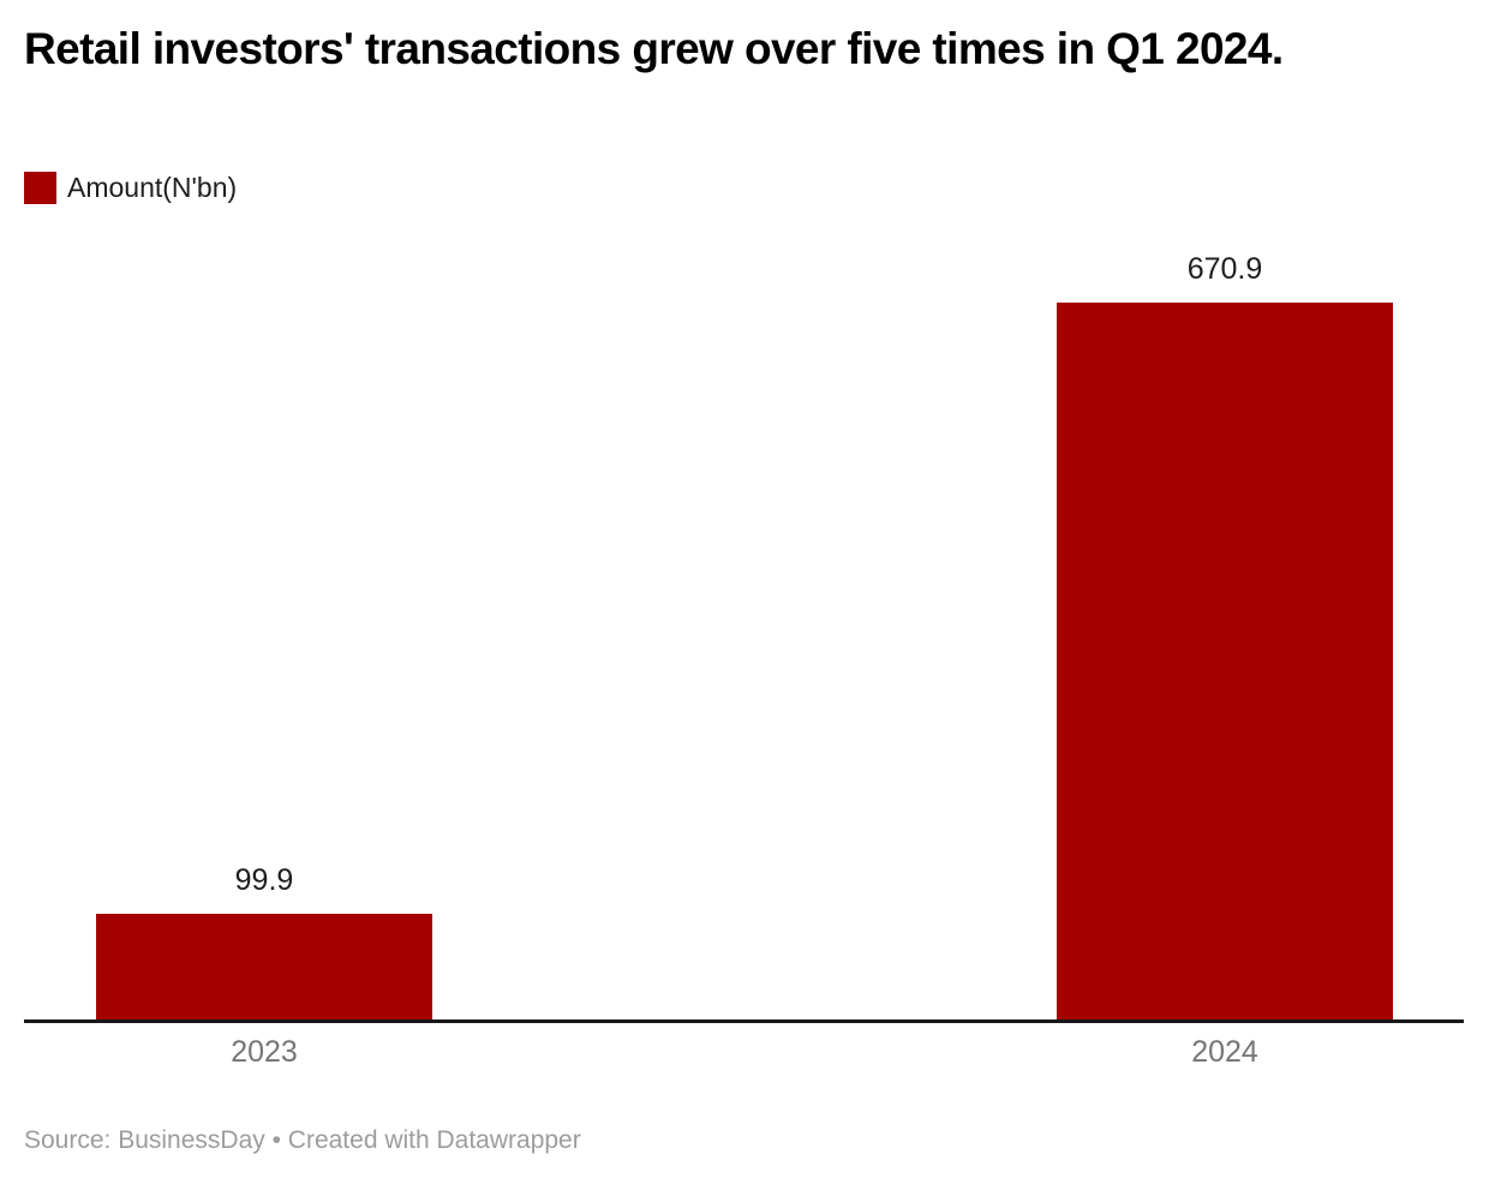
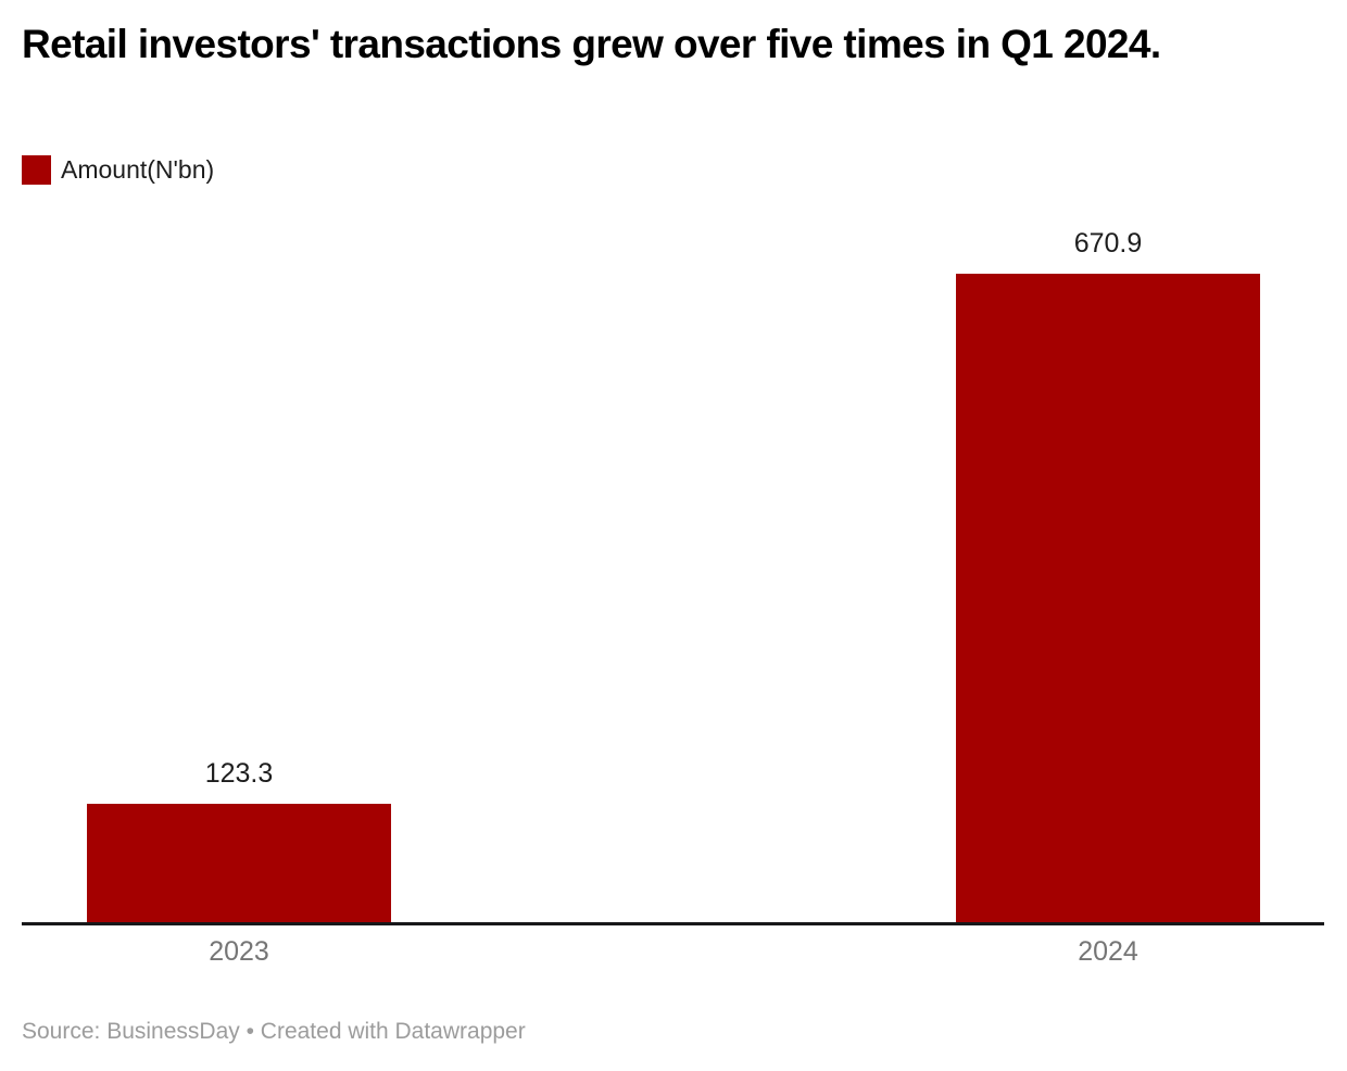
2023: 99.9 -> 123.3
